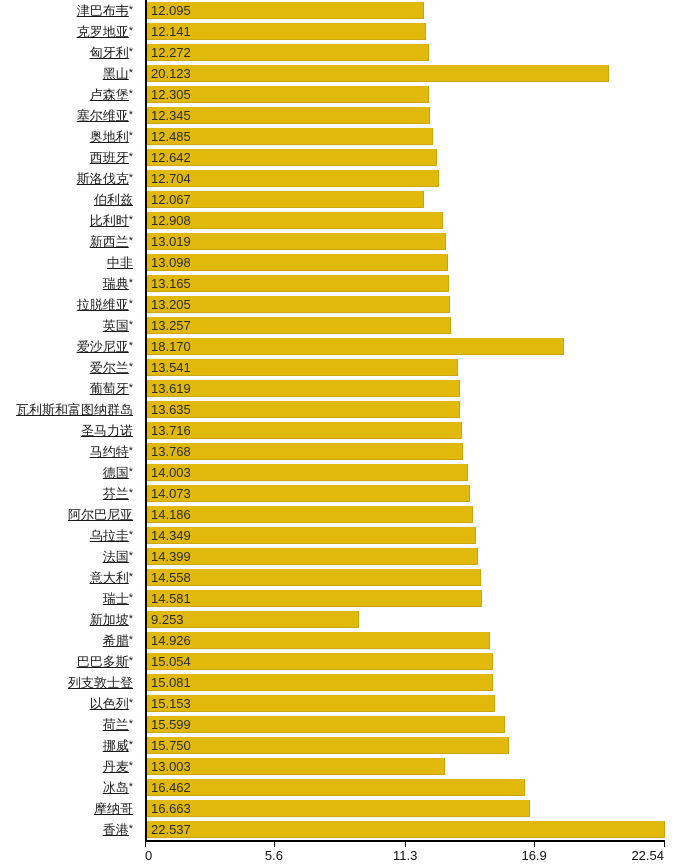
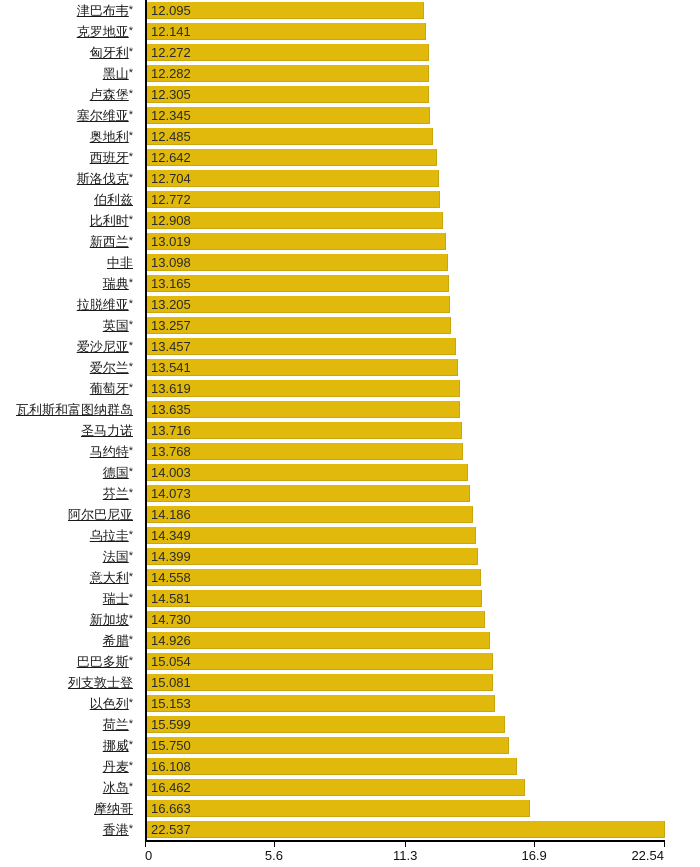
黑山*: 20.123 -> 12.282
伯利兹: 12.067 -> 12.772
爱沙尼亚*: 18.170 -> 13.457
新加坡*: 9.253 -> 14.730
丹麦*: 13.003 -> 16.108
